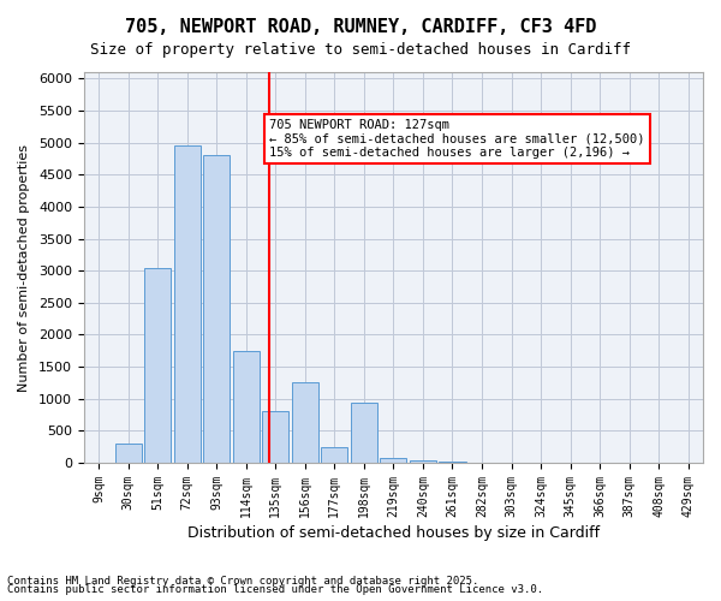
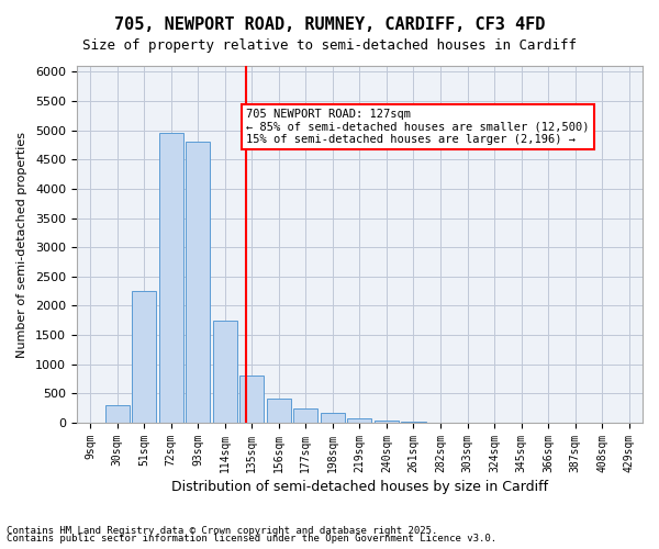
51sqm: 3040 -> 2250
156sqm: 1260 -> 420
198sqm: 940 -> 170
